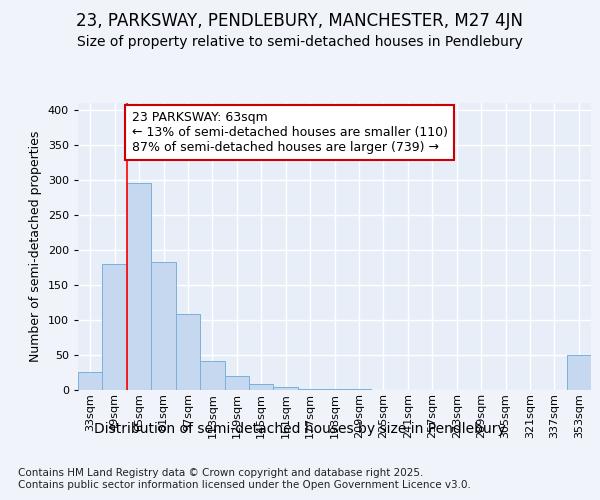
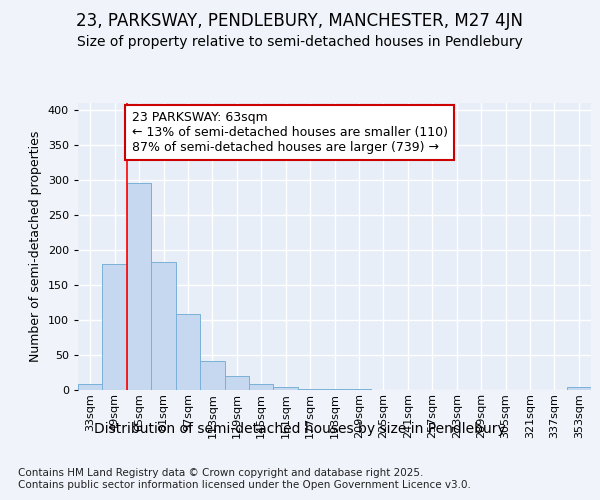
33sqm: 26 -> 8
353sqm: 50 -> 4
